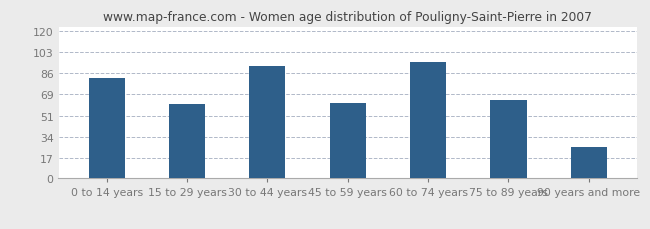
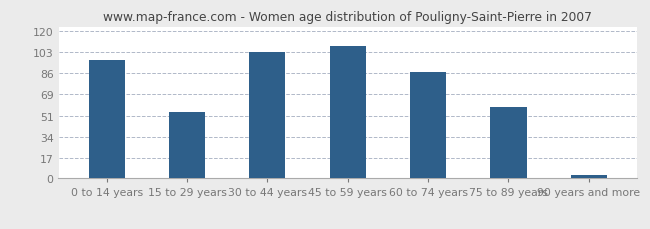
0 to 14 years: 82 -> 97
15 to 29 years: 61 -> 54
30 to 44 years: 92 -> 103
45 to 59 years: 62 -> 108
60 to 74 years: 95 -> 87
75 to 89 years: 64 -> 58
90 years and more: 26 -> 3
